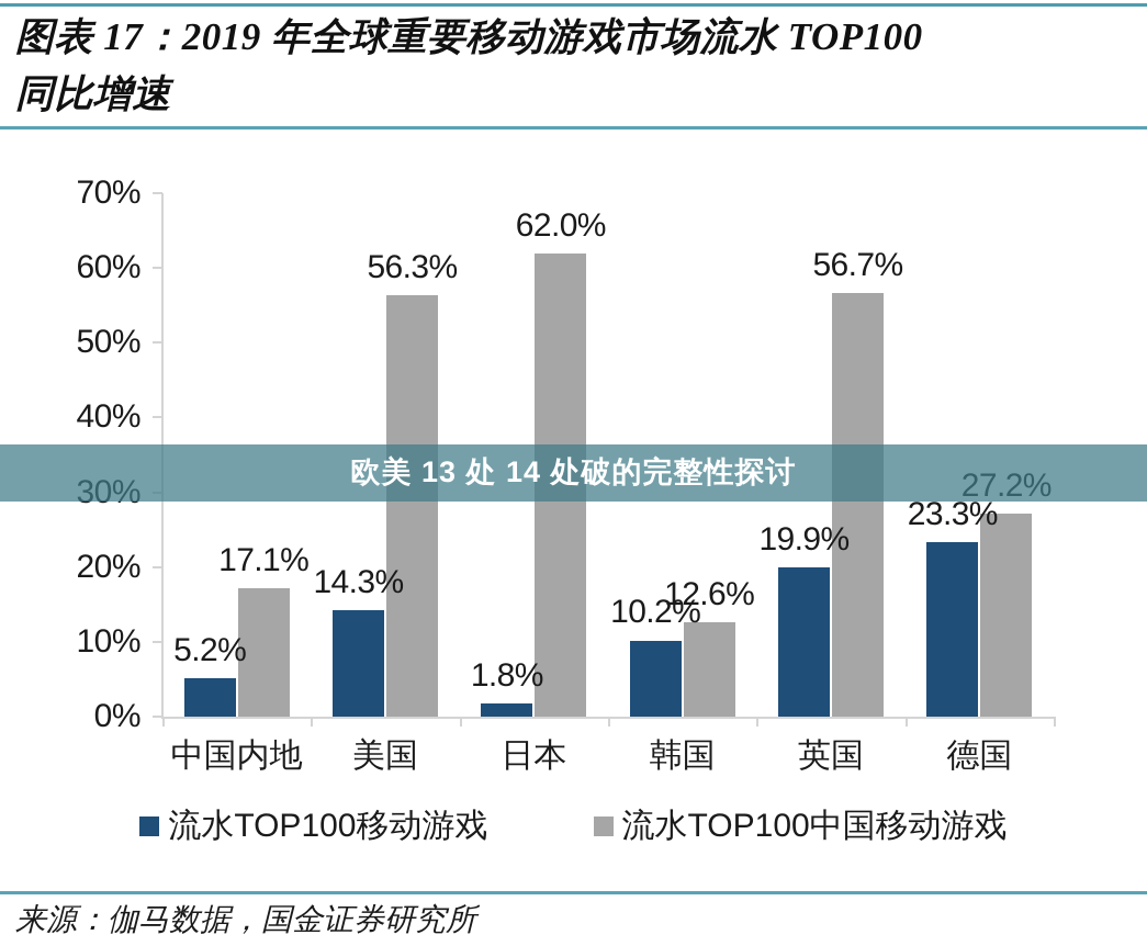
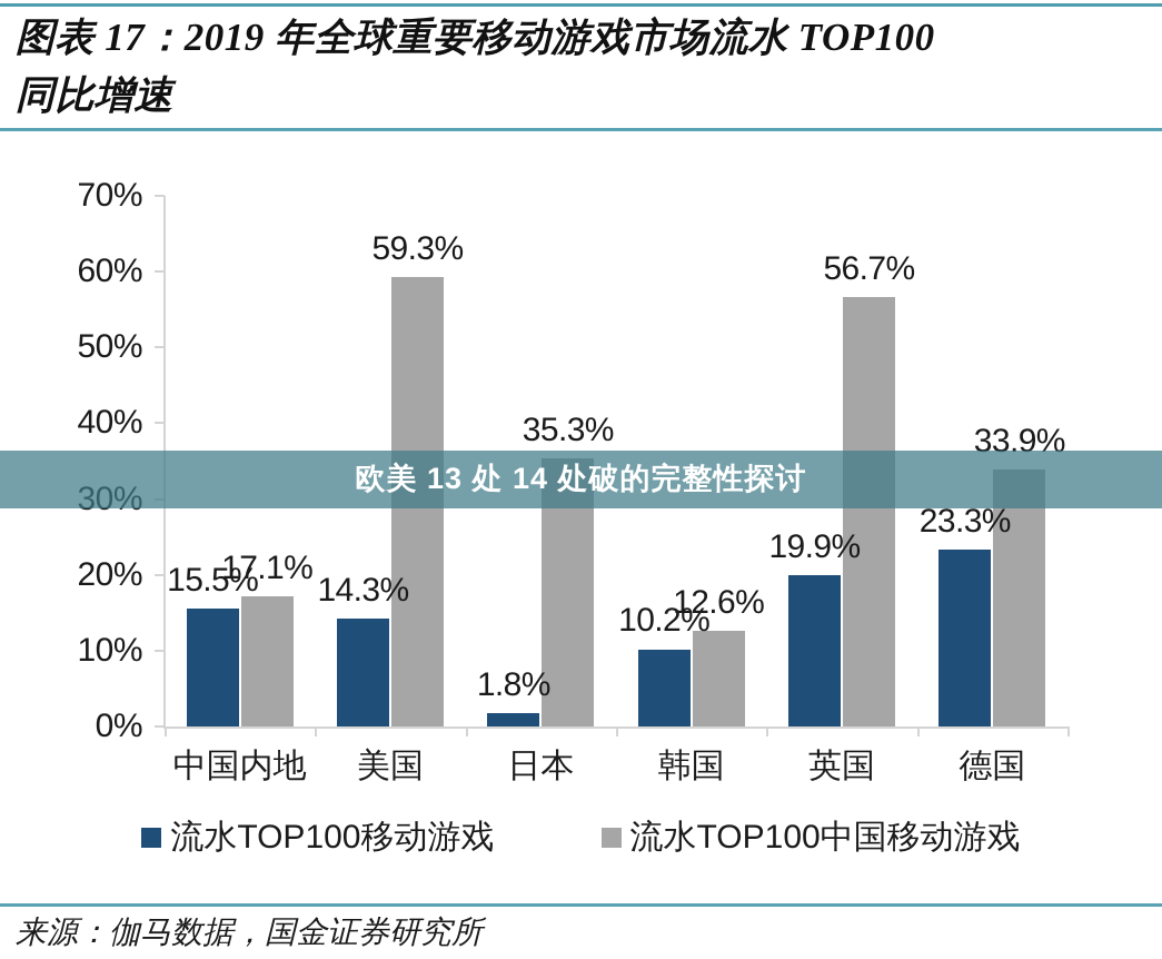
流水TOP100移动游戏/中国内地: 5.2% -> 15.5%
流水TOP100中国移动游戏/美国: 56.3% -> 59.3%
流水TOP100中国移动游戏/日本: 62.0% -> 35.3%
流水TOP100中国移动游戏/德国: 27.2% -> 33.9%
